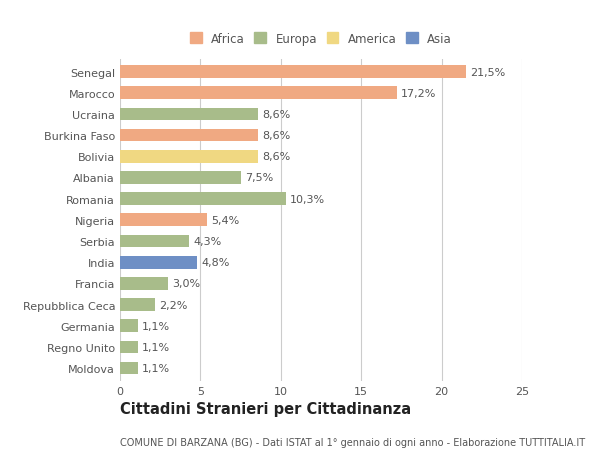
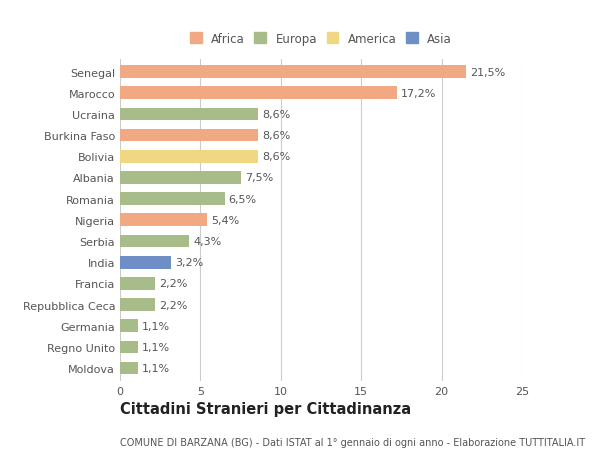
Romania: 10,3% -> 6,5%
India: 4,8% -> 3,2%
Francia: 3,0% -> 2,2%
